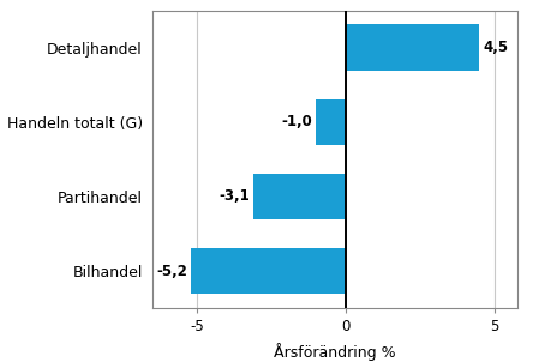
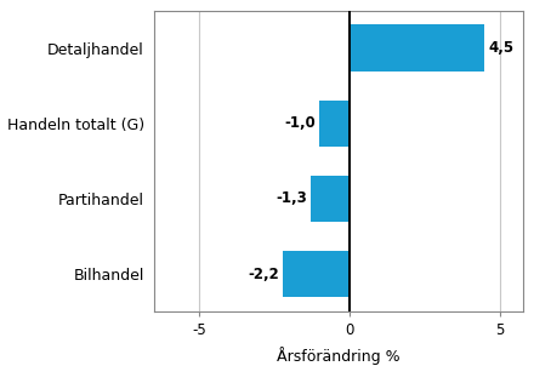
Partihandel: -3,1 -> -1,3
Bilhandel: -5,2 -> -2,2
